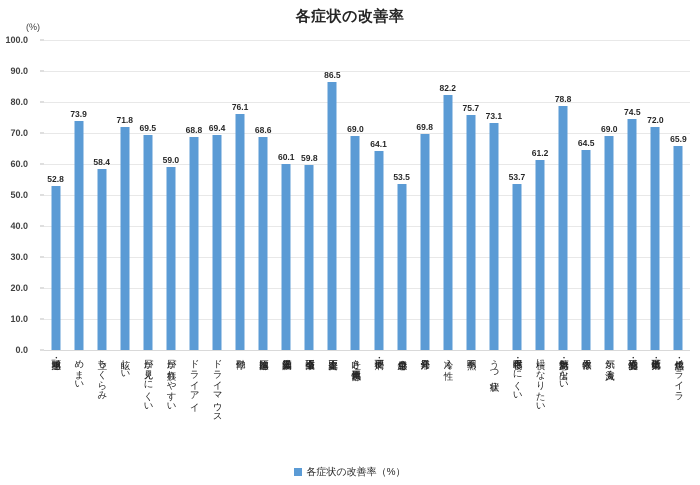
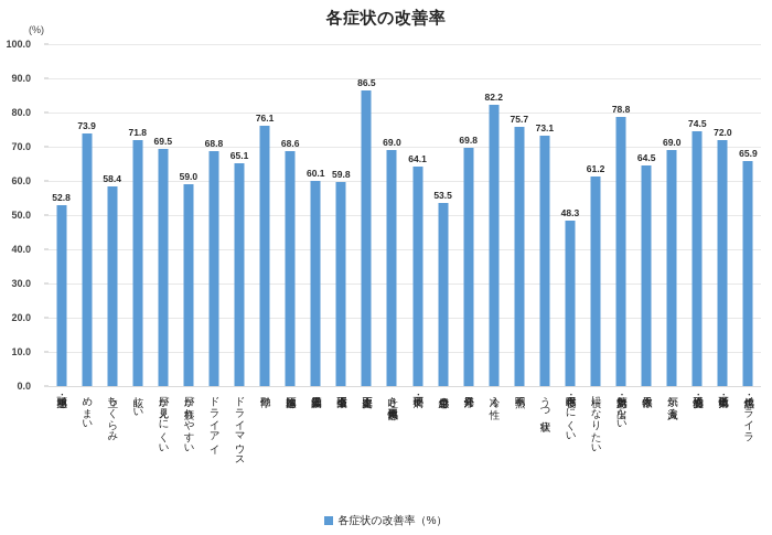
ドライマウス: 69.4 -> 65.1
不眠・寝付きにくい: 53.7 -> 48.3
